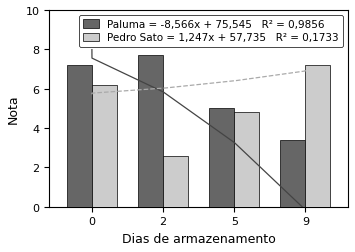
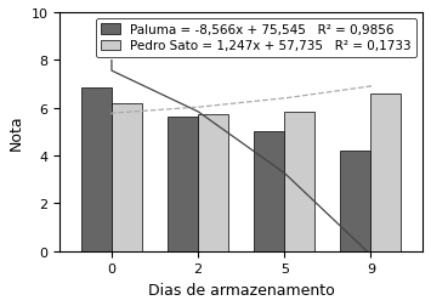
Paluma = -8,566x + 75,545 R² = 0,9856/0: 7.2 -> 6.8
Paluma = -8,566x + 75,545 R² = 0,9856/2: 7.7 -> 5.7
Pedro Sato = 1,247x + 57,735 R² = 0,1733/2: 2.6 -> 5.8
Pedro Sato = 1,247x + 57,735 R² = 0,1733/5: 4.8 -> 5.8
Paluma = -8,566x + 75,545 R² = 0,9856/9: 3.4 -> 4.2
Pedro Sato = 1,247x + 57,735 R² = 0,1733/9: 7.2 -> 6.6
